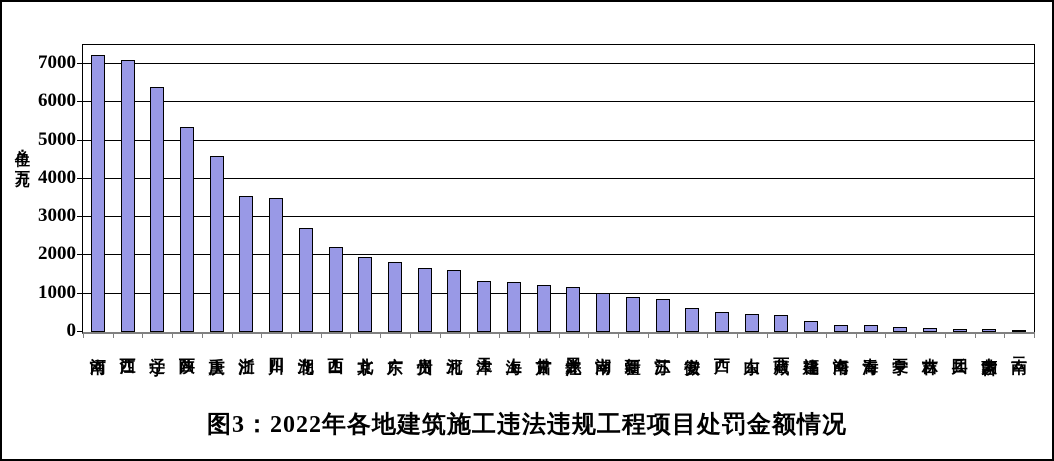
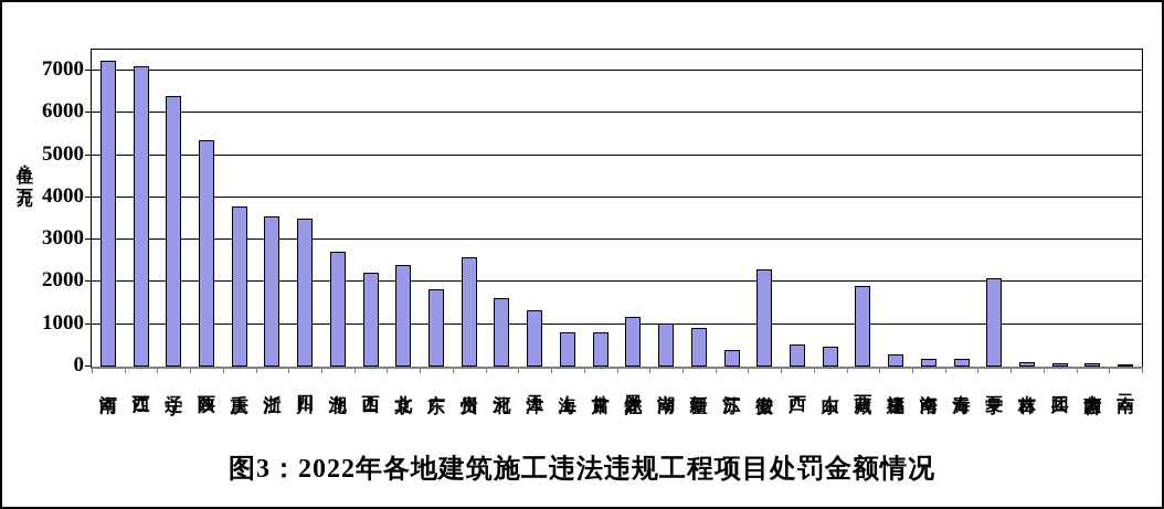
重庆: 4600 -> 3800
北京: 2000 -> 2400
贵州: 1700 -> 2600
上海: 1300 -> 800
甘肃: 1200 -> 800
江苏: 900 -> 400
安徽: 600 -> 2300
西藏: 400 -> 1900
宁夏: 100 -> 2100
